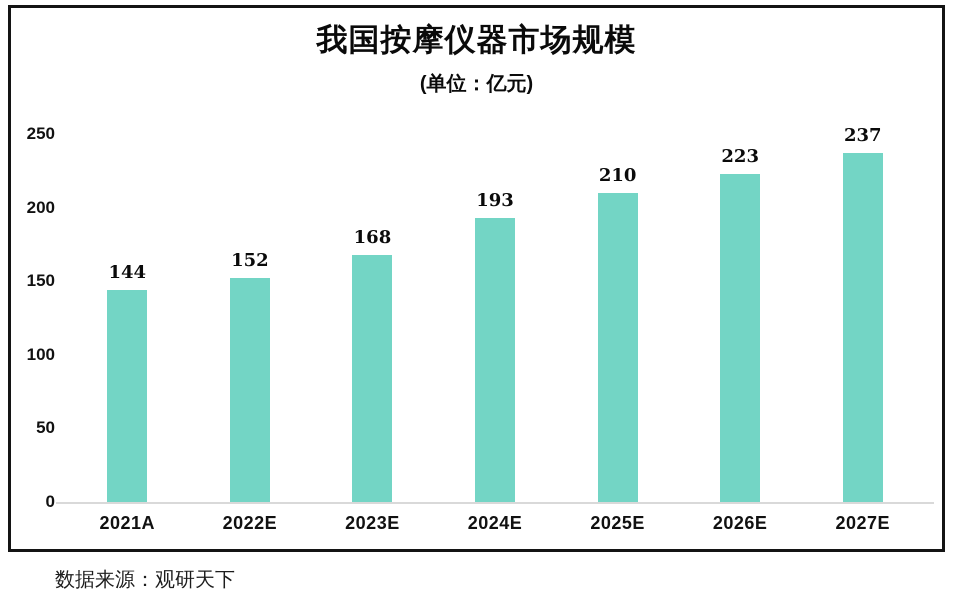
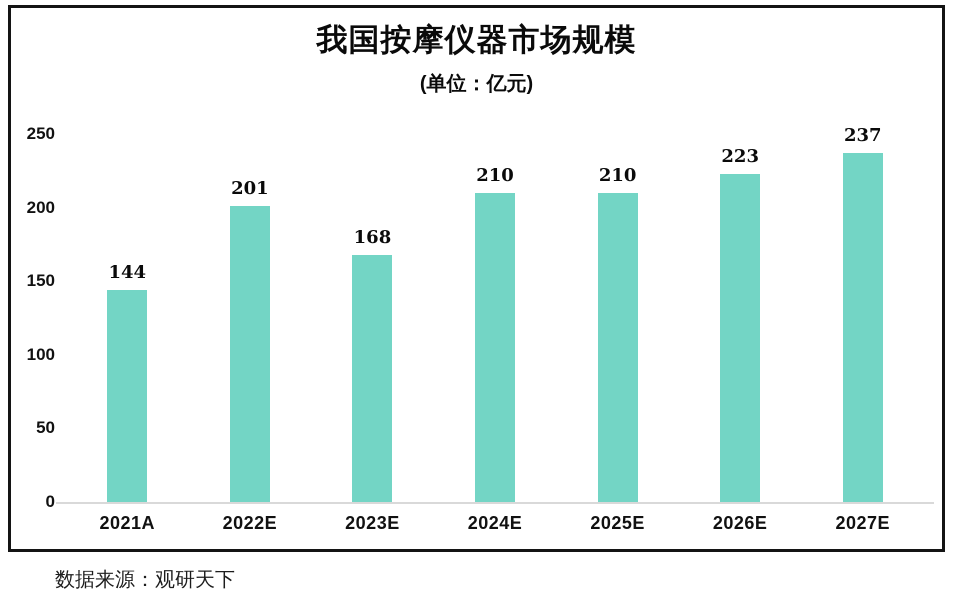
2022E: 152 -> 201
2024E: 193 -> 210
